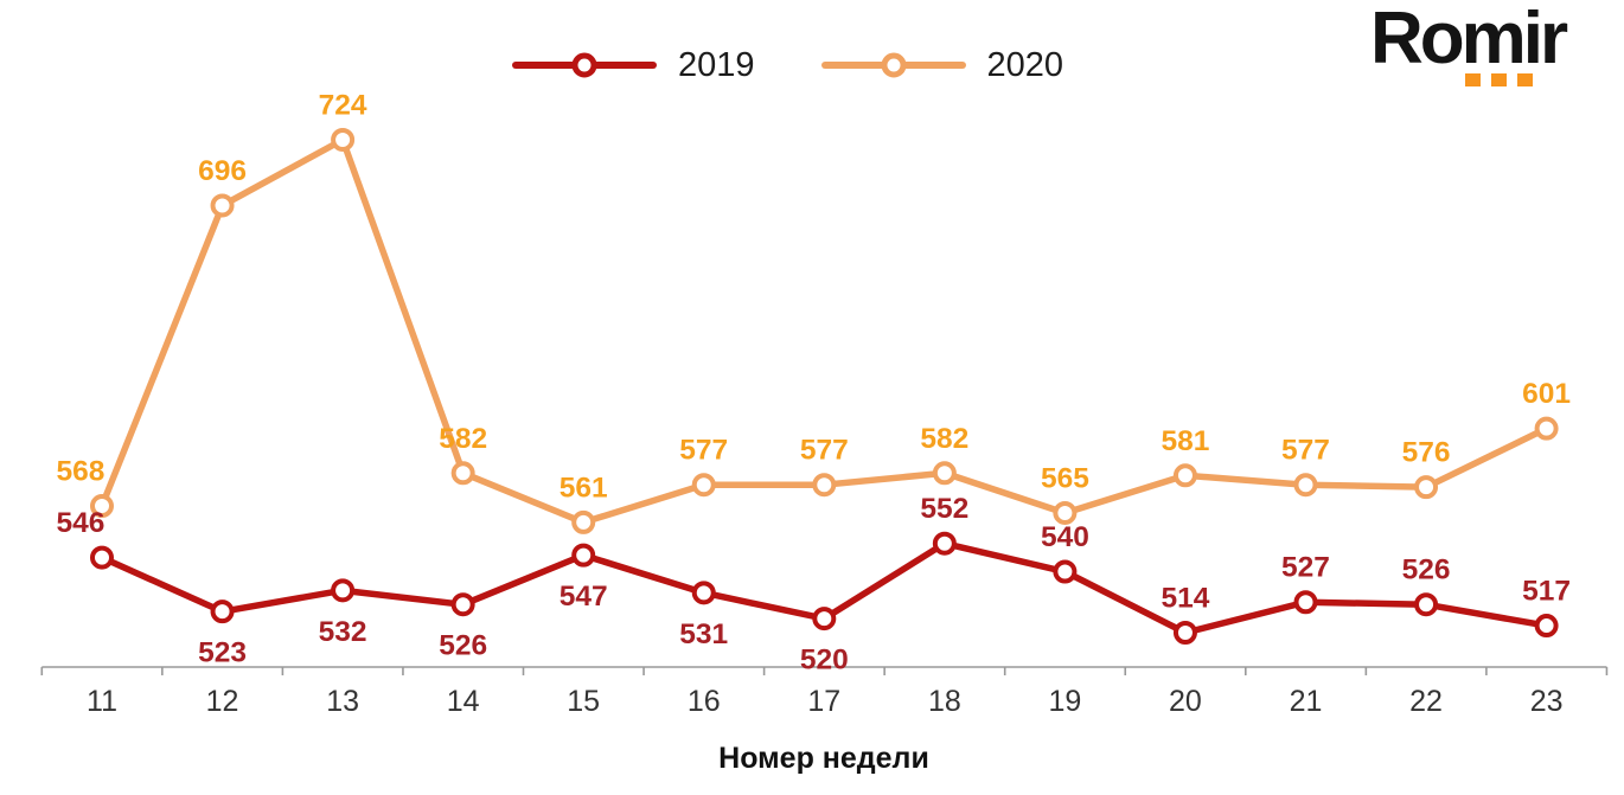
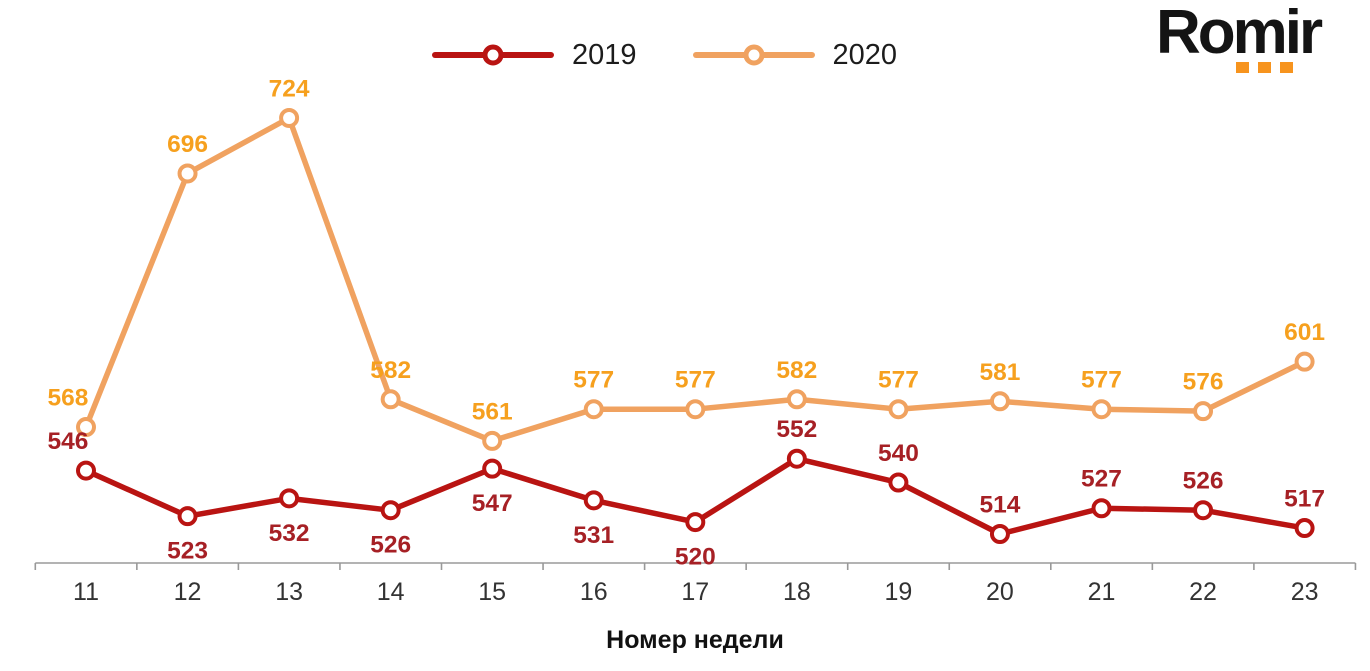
2020/19: 565 -> 577
